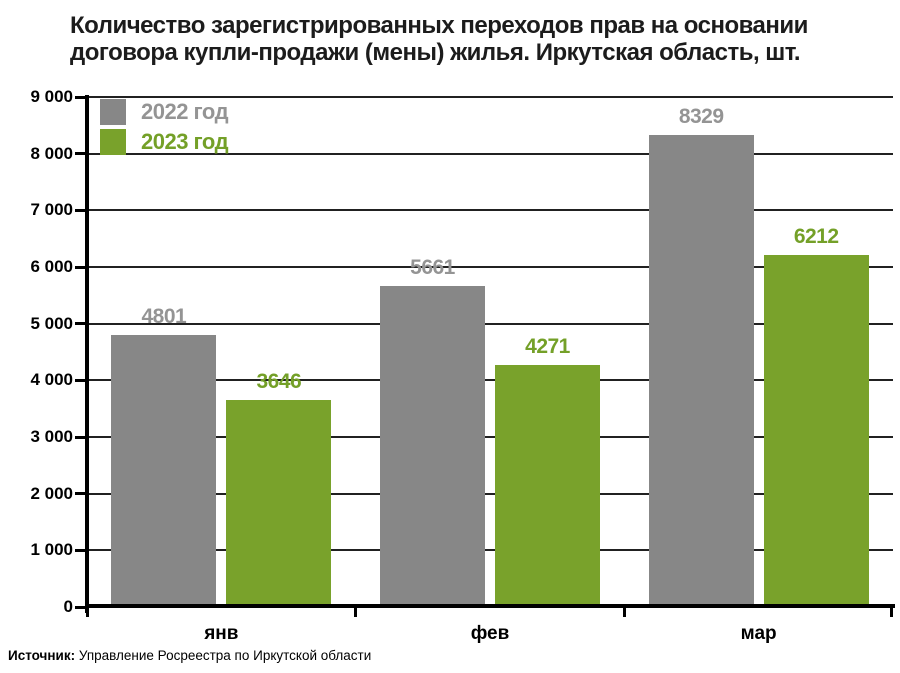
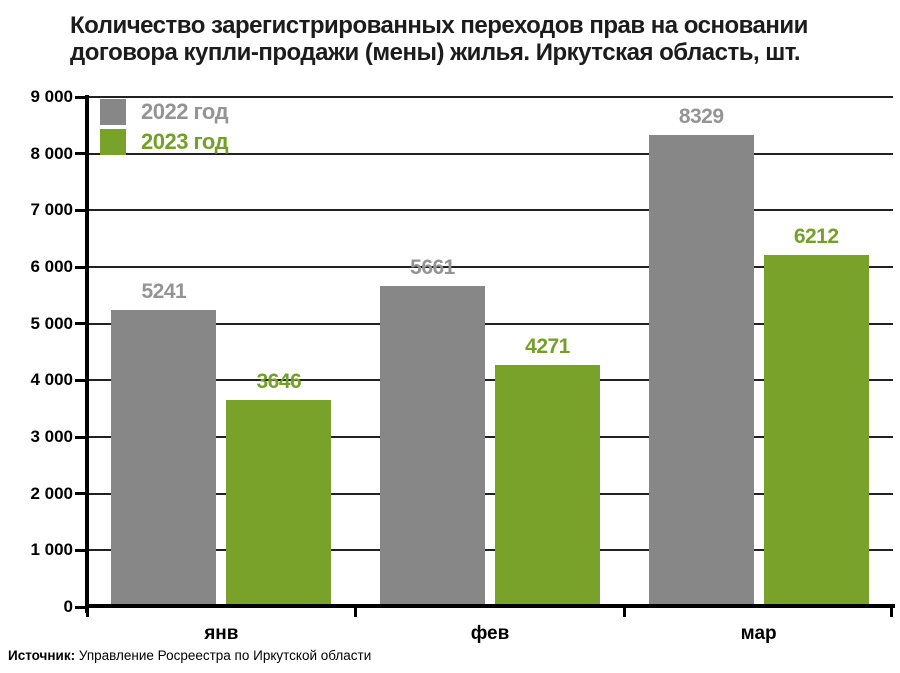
2022 год/янв: 4801 -> 5241
